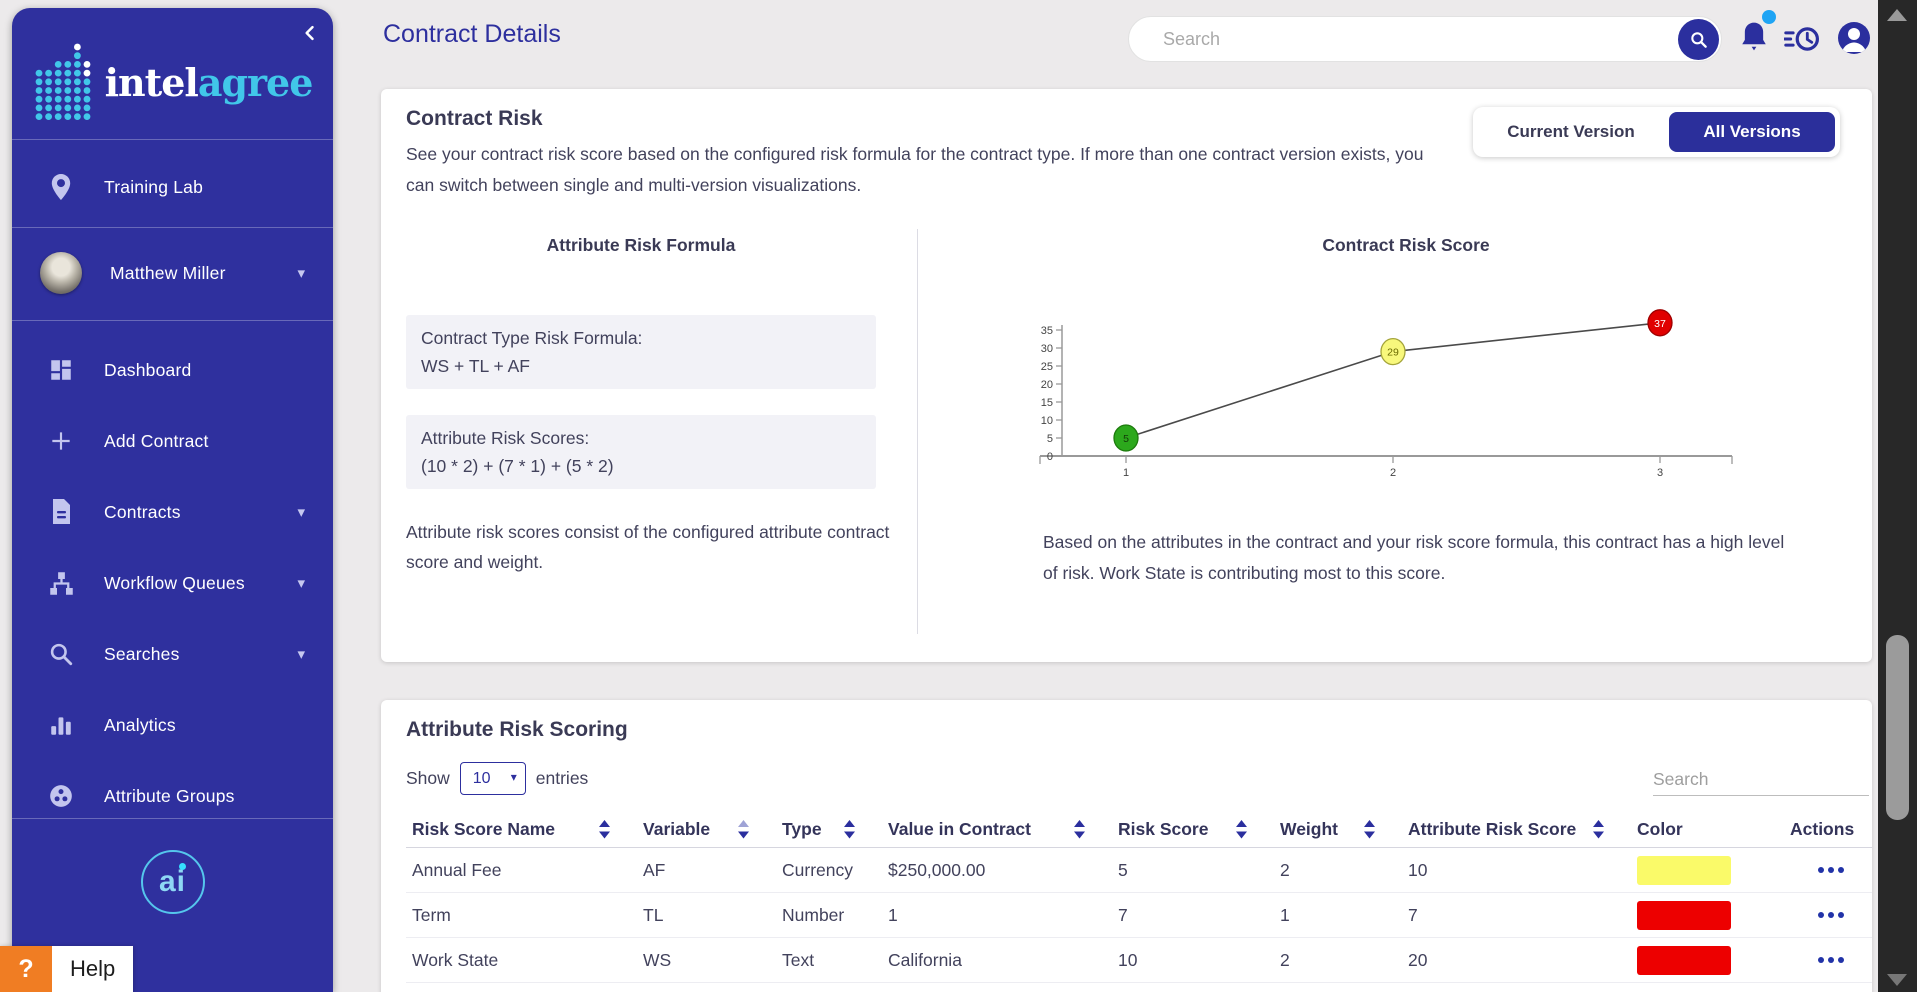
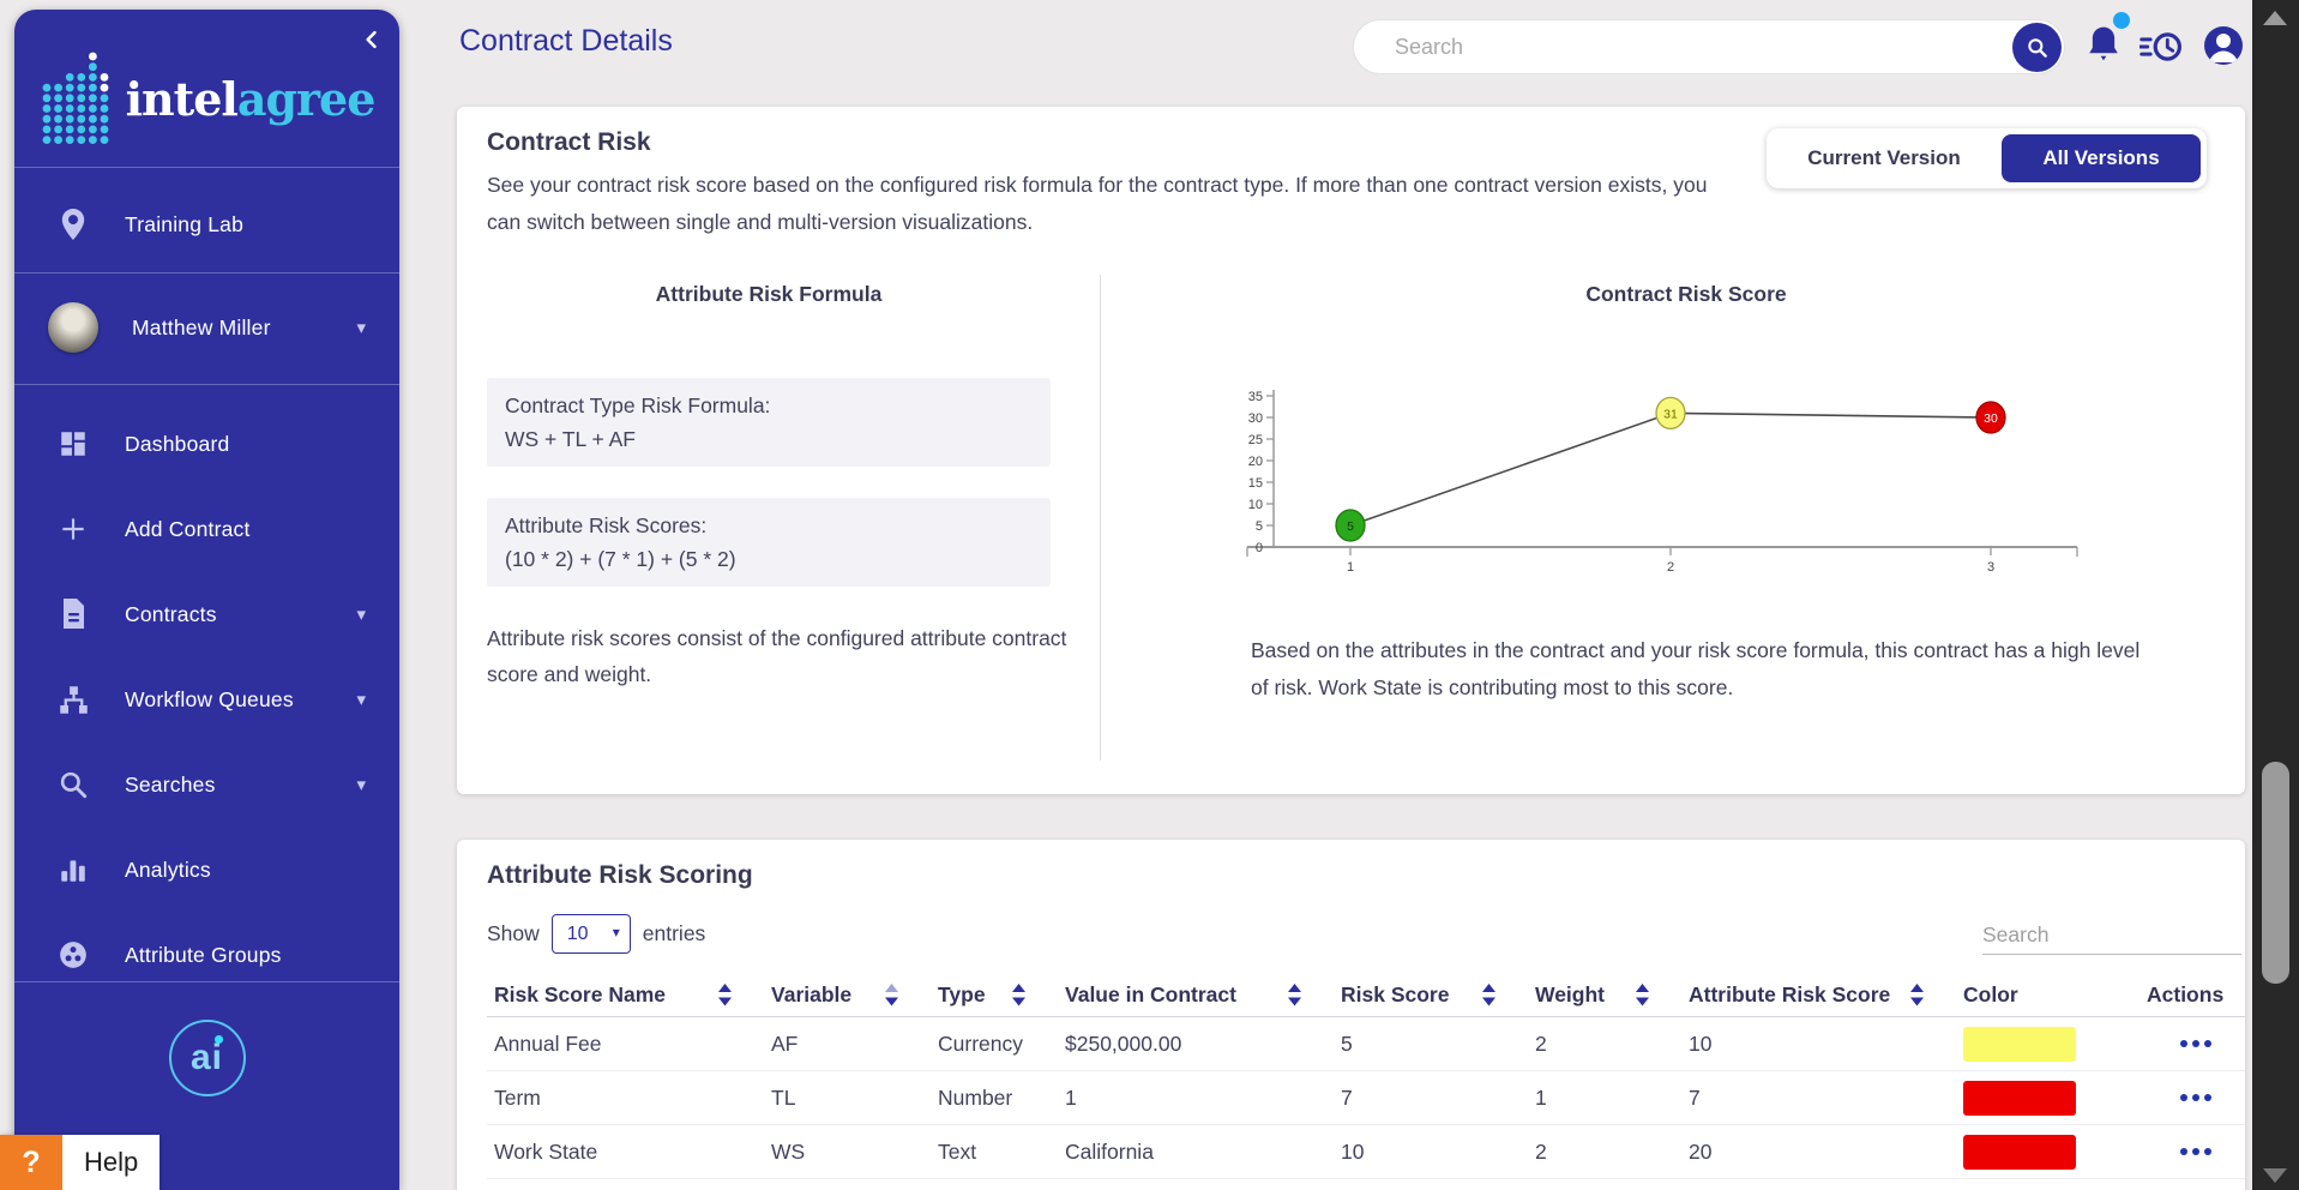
2: 29 -> 31
3: 37 -> 30
